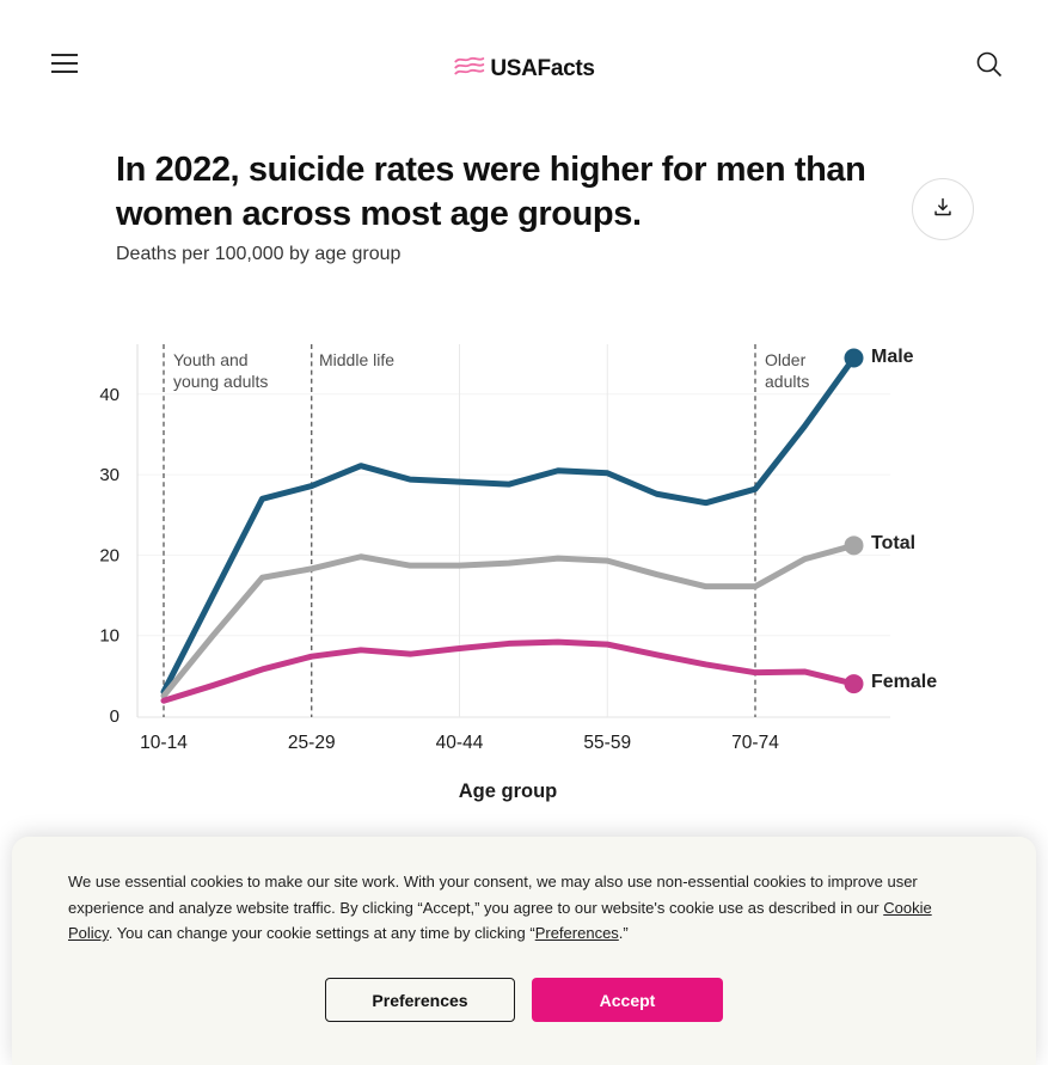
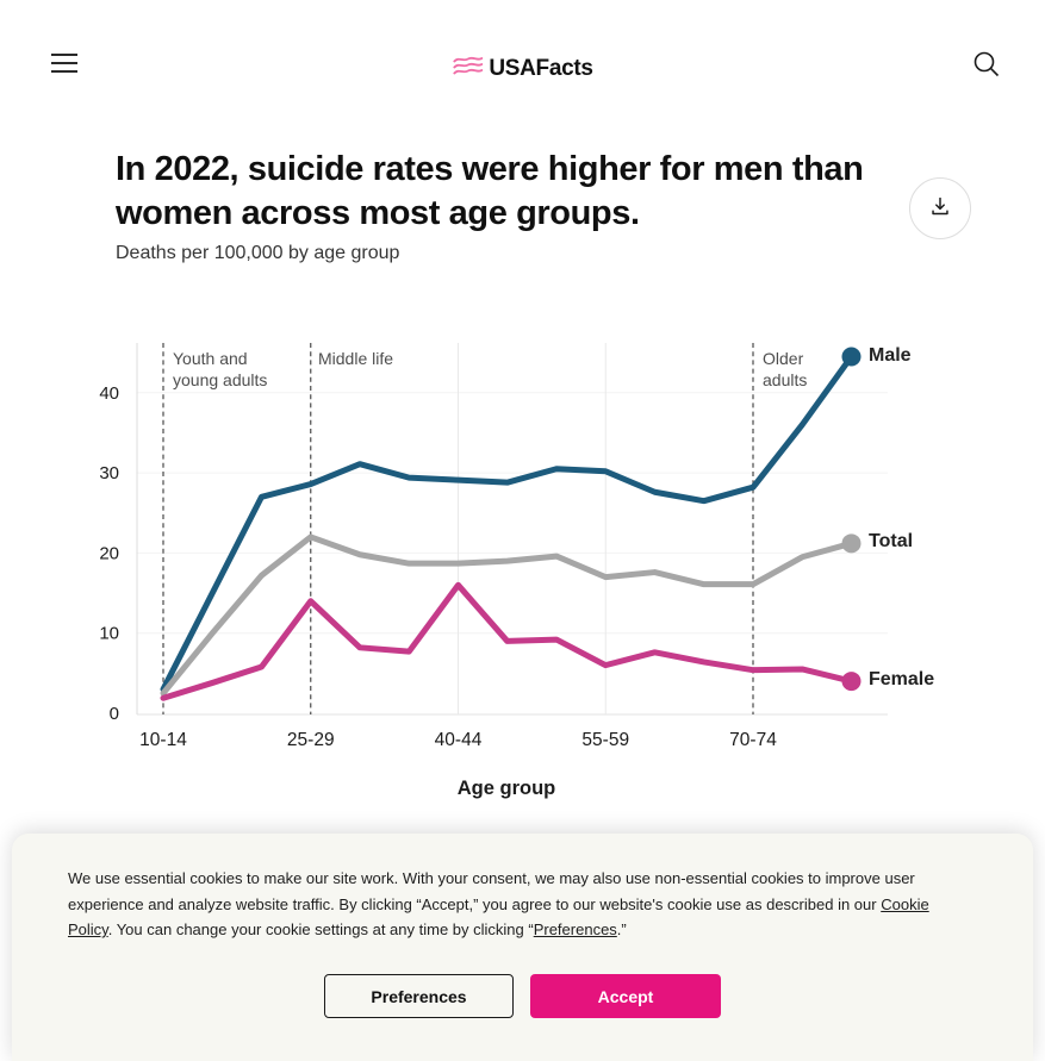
Total/25-29: 18 -> 22
Female/25-29: 7 -> 14
Female/40-44: 8 -> 16
Total/55-59: 19 -> 17
Female/55-59: 9 -> 6
